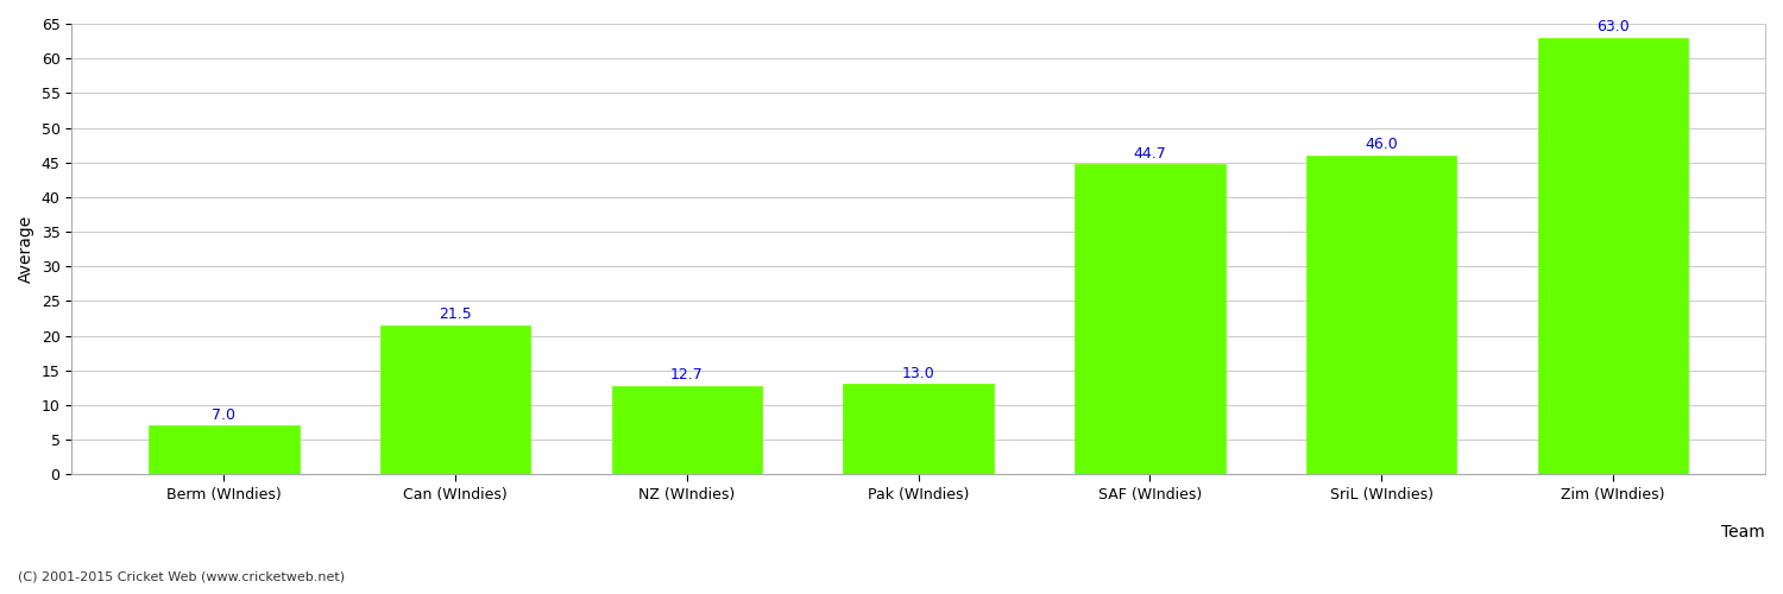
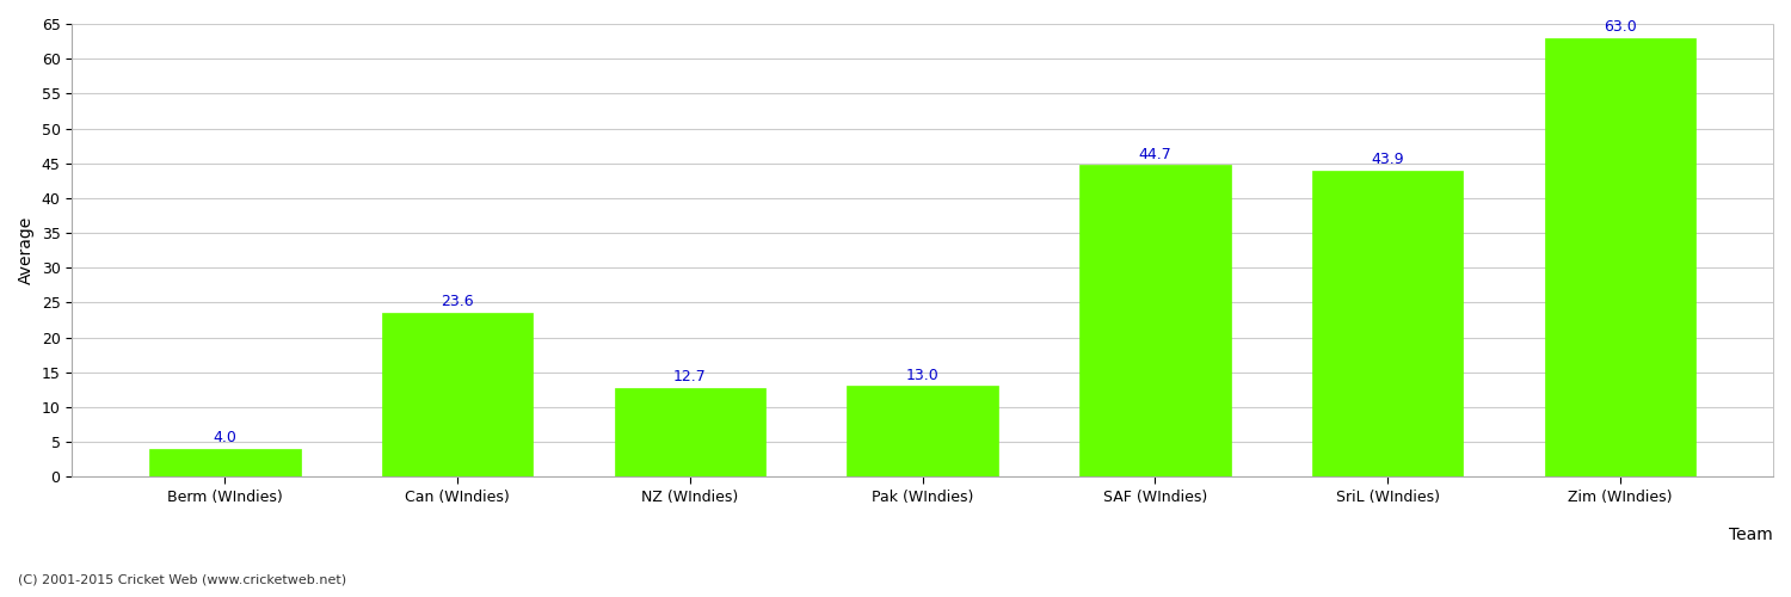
Berm (WIndies): 7.0 -> 4.0
Can (WIndies): 21.5 -> 23.6
SriL (WIndies): 46.0 -> 43.9
